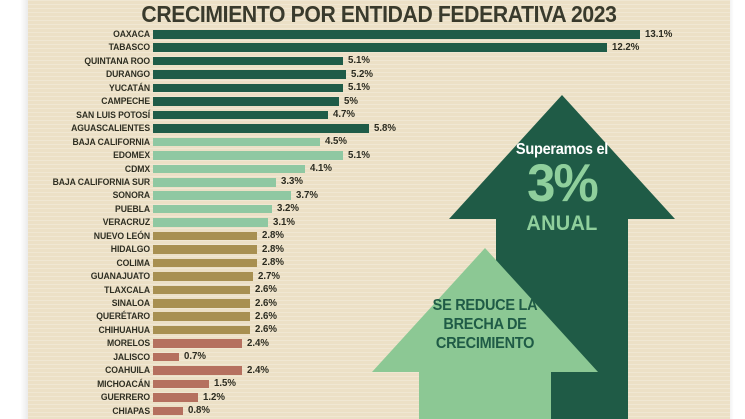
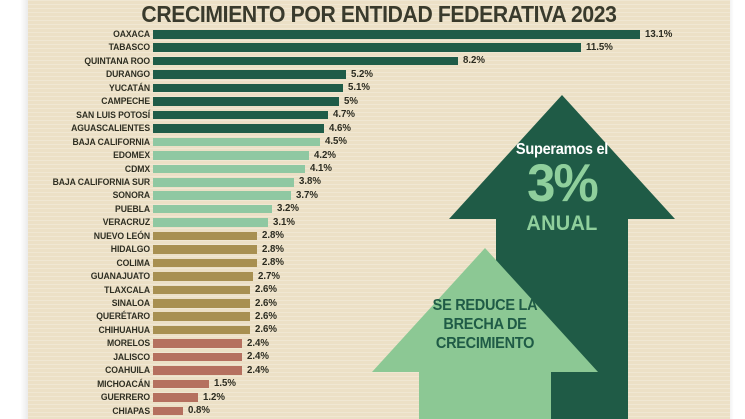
TABASCO: 12.2% -> 11.5%
QUINTANA ROO: 5.1% -> 8.2%
AGUASCALIENTES: 5.8% -> 4.6%
EDOMEX: 5.1% -> 4.2%
BAJA CALIFORNIA SUR: 3.3% -> 3.8%
JALISCO: 0.7% -> 2.4%
